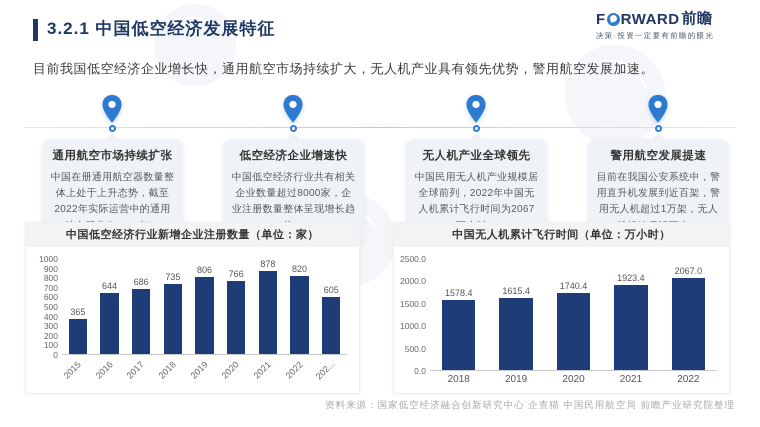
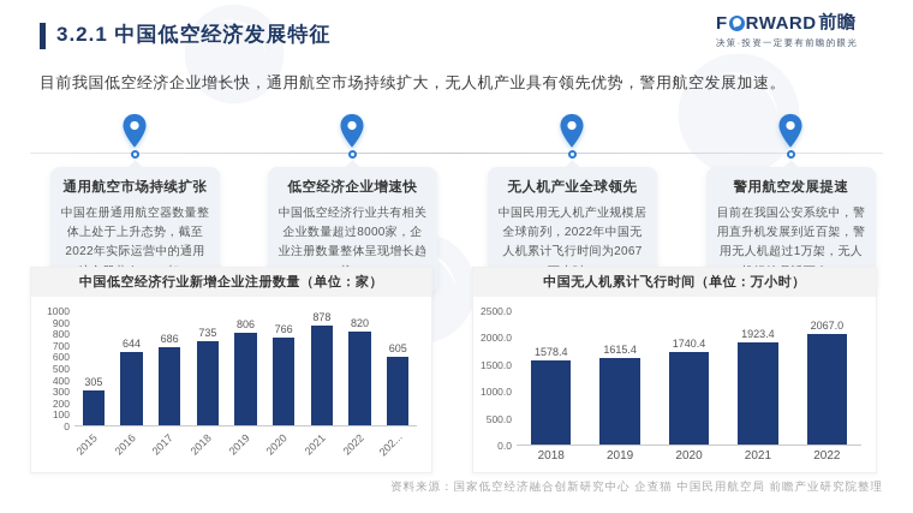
中国低空经济行业新增企业注册数量（单位：家）/2015: 365 -> 305
